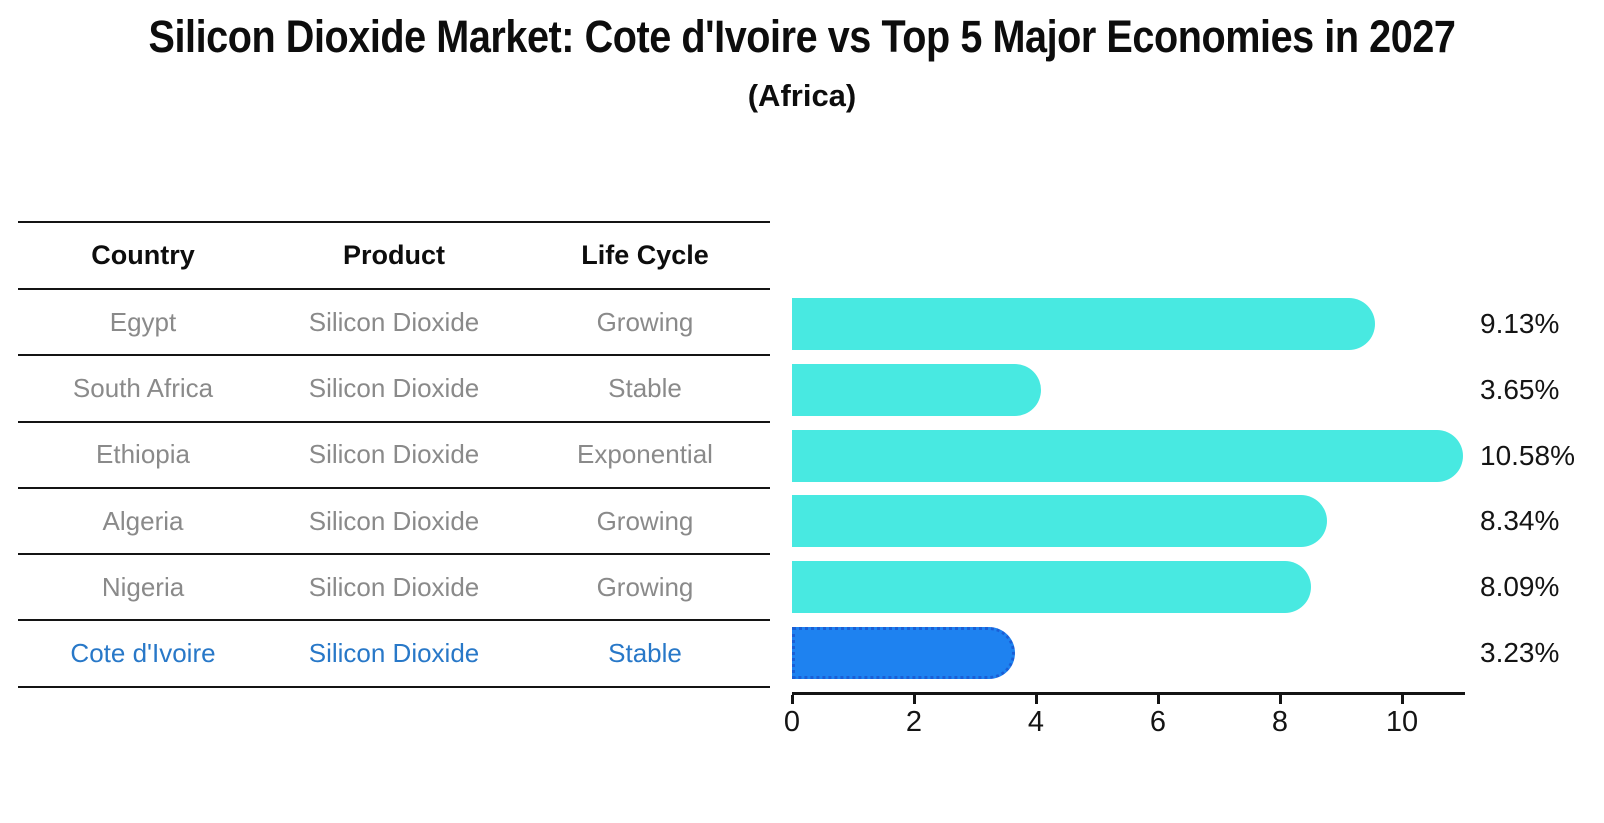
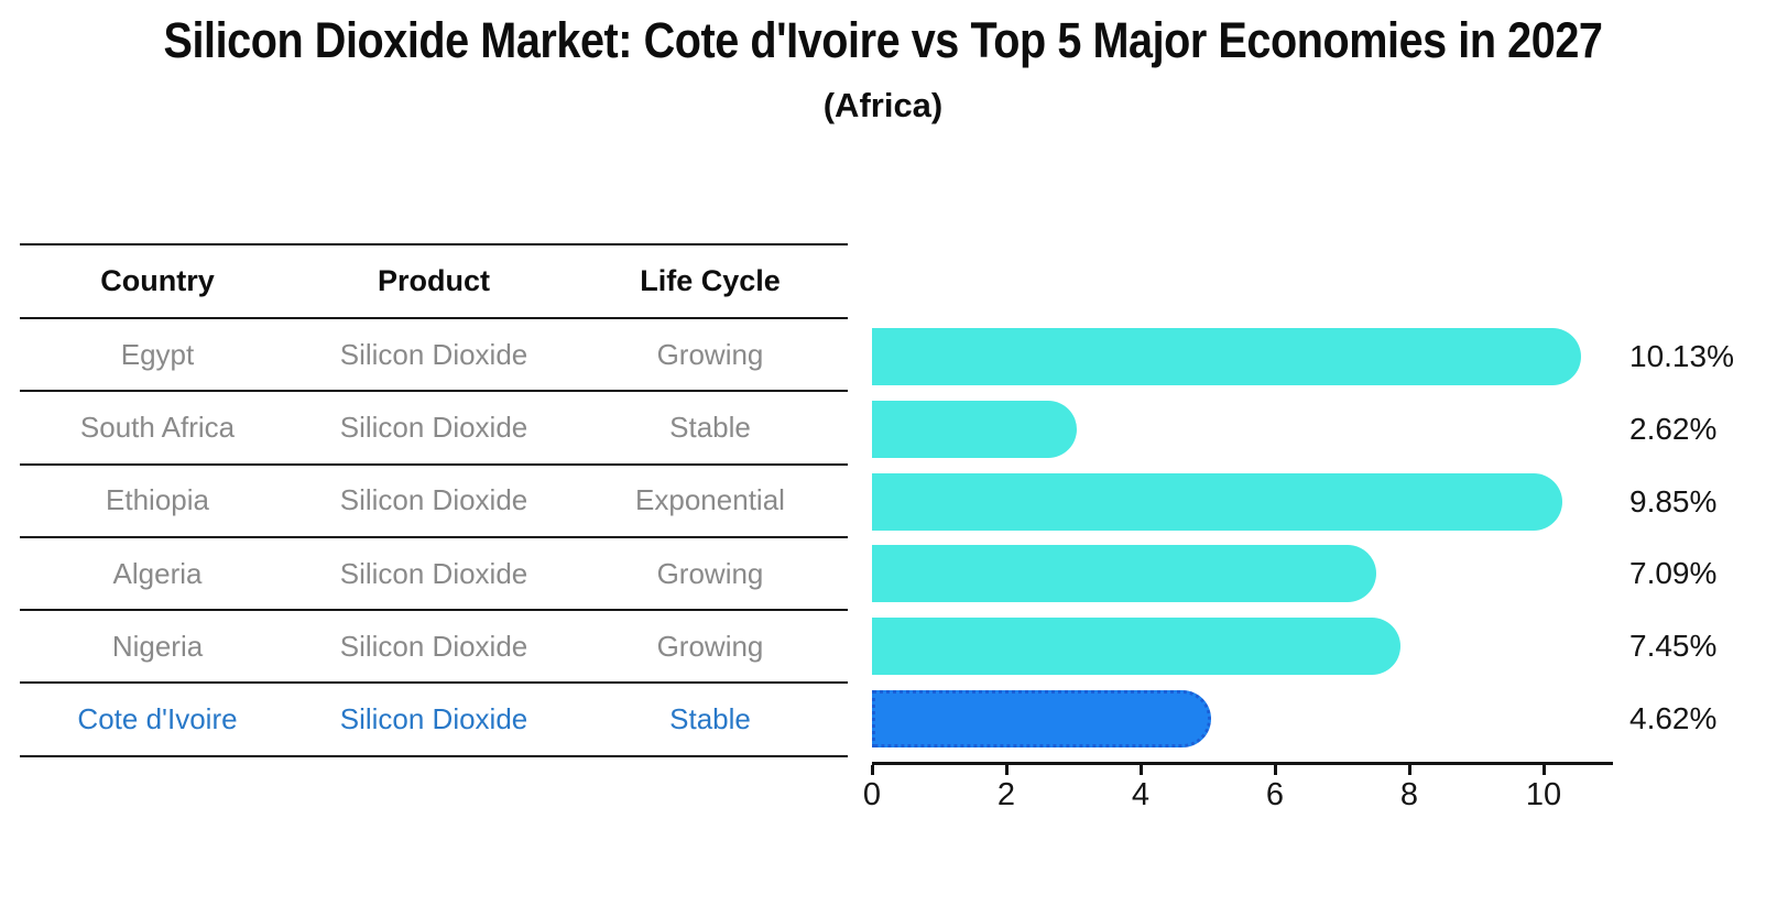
Egypt: 9.13% -> 10.13%
South Africa: 3.65% -> 2.62%
Ethiopia: 10.58% -> 9.85%
Algeria: 8.34% -> 7.09%
Nigeria: 8.09% -> 7.45%
Cote d'Ivoire: 3.23% -> 4.62%
